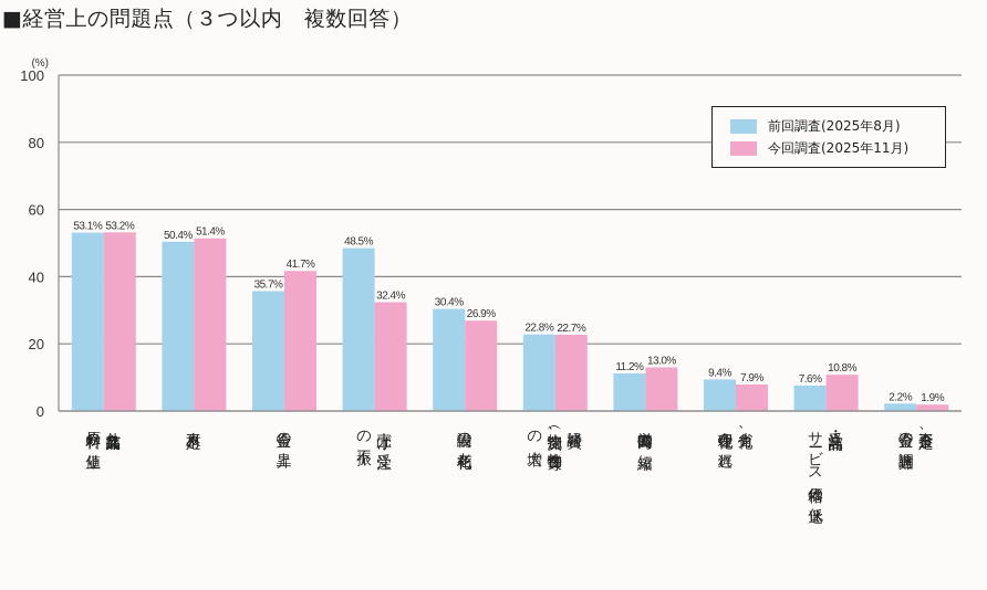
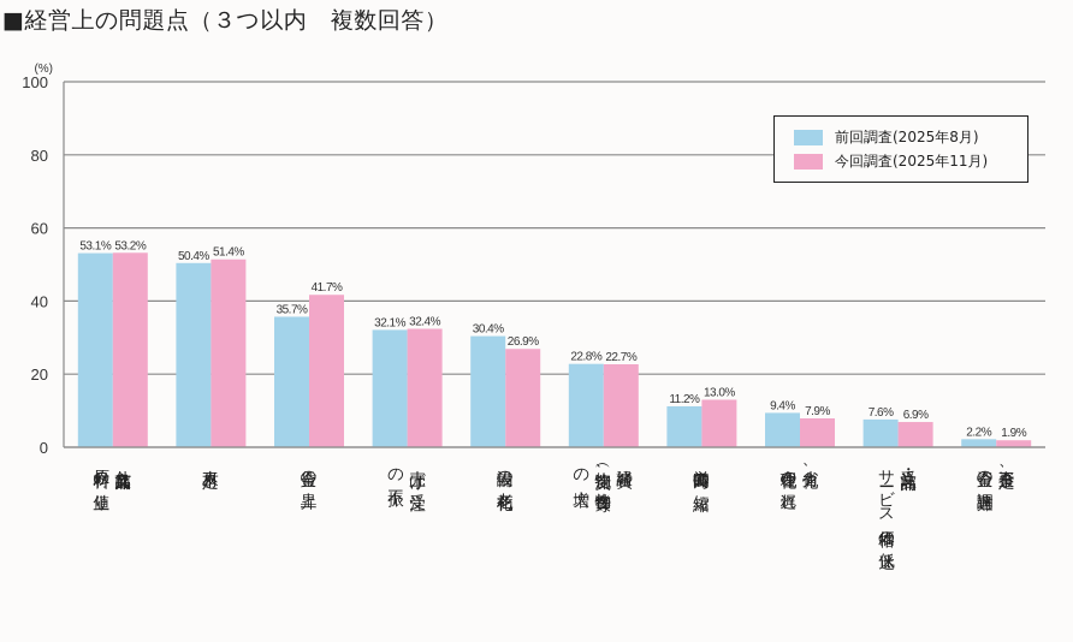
前回調査(2025年8月)/売上げ・受注の不振: 48.5% -> 32.1%
今回調査(2025年11月)/受注・商品・サービス価格の低迷: 10.8% -> 6.9%
